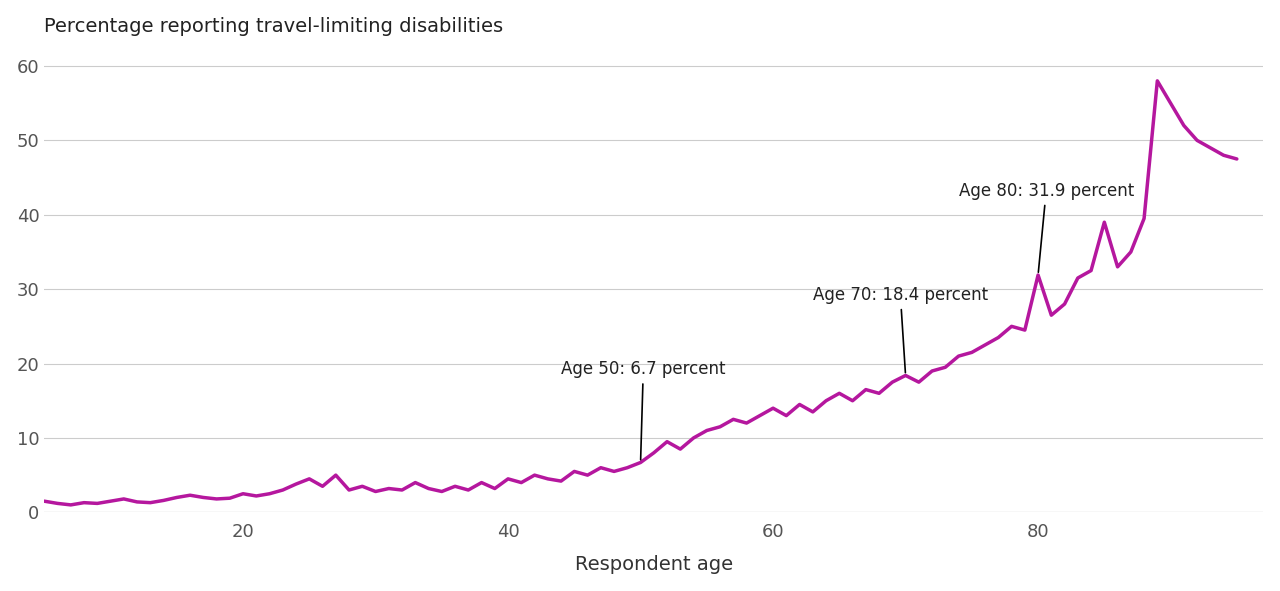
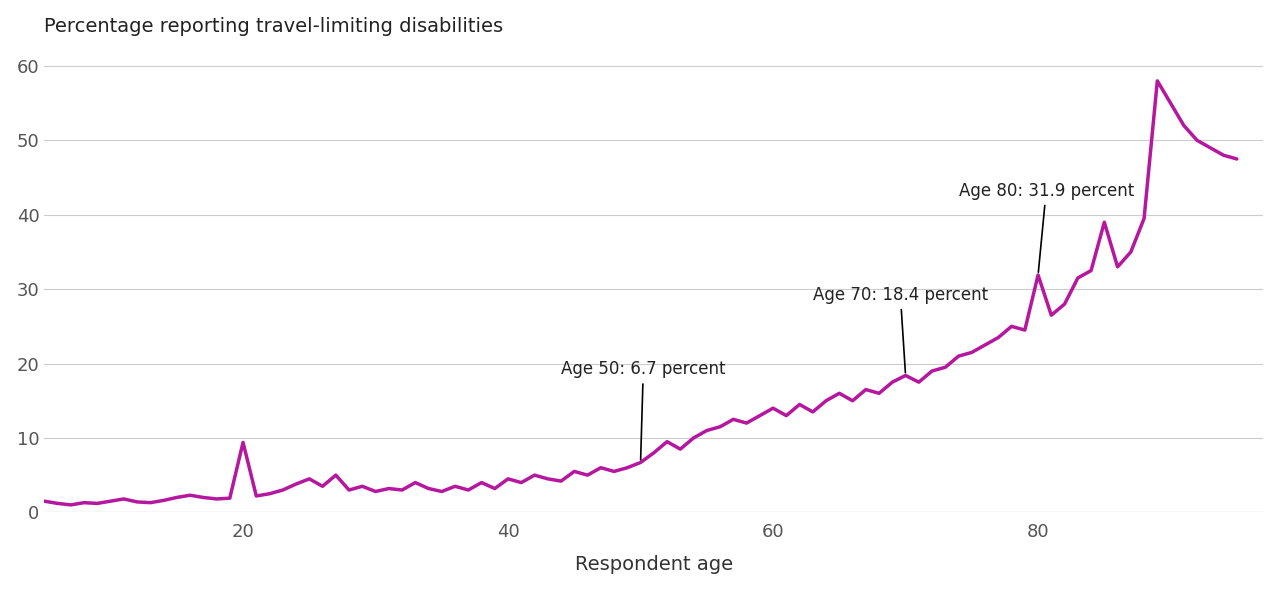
20: 2.5 -> 9.4
